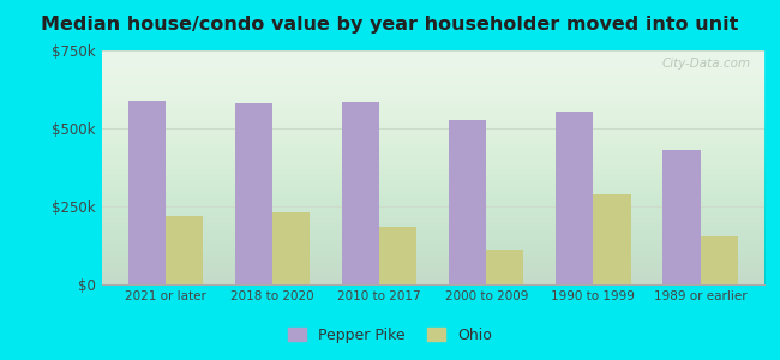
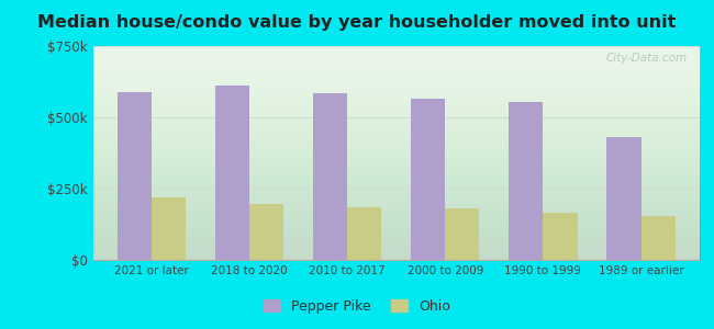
Pepper Pike/2018 to 2020: $580k -> $610k
Ohio/2018 to 2020: $230k -> $195k
Pepper Pike/2000 to 2009: $525k -> $565k
Ohio/2000 to 2009: $110k -> $180k
Ohio/1990 to 1999: $290k -> $165k
